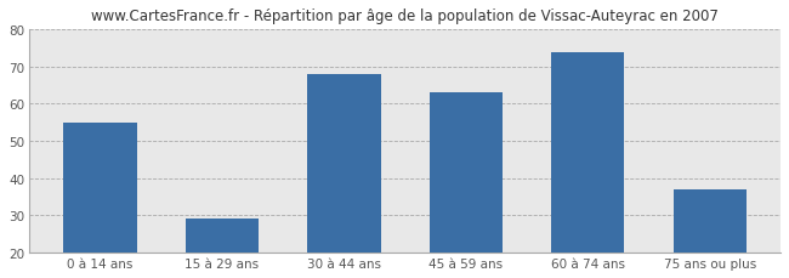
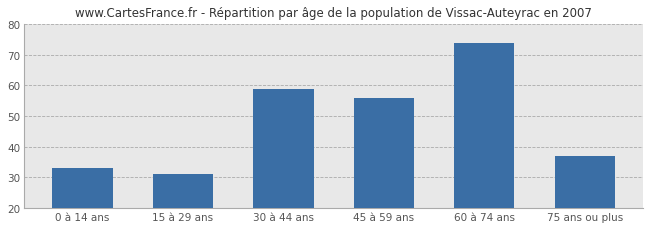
0 à 14 ans: 55 -> 33
15 à 29 ans: 29 -> 31
30 à 44 ans: 68 -> 59
45 à 59 ans: 63 -> 56
